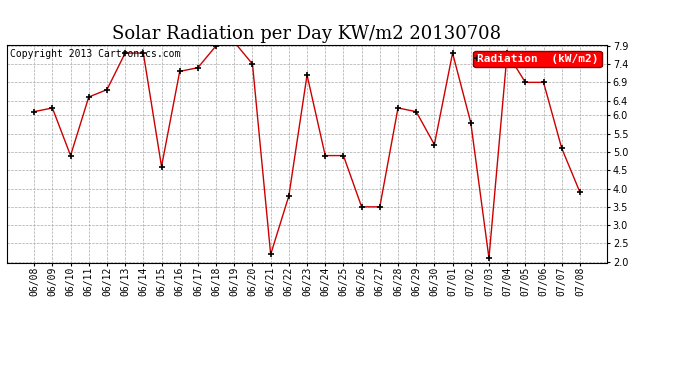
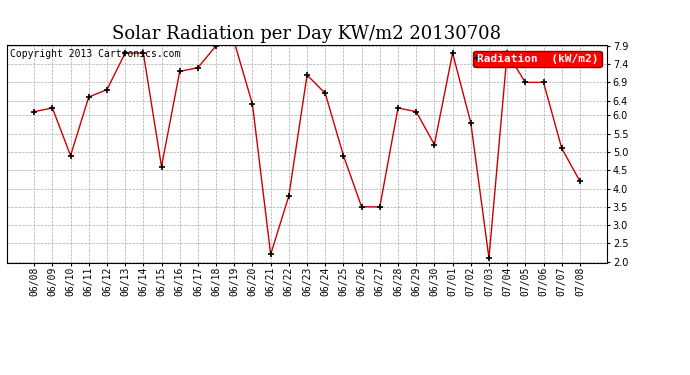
06/20: 7.4 -> 6.3
06/24: 4.9 -> 6.6
07/08: 3.9 -> 4.2
